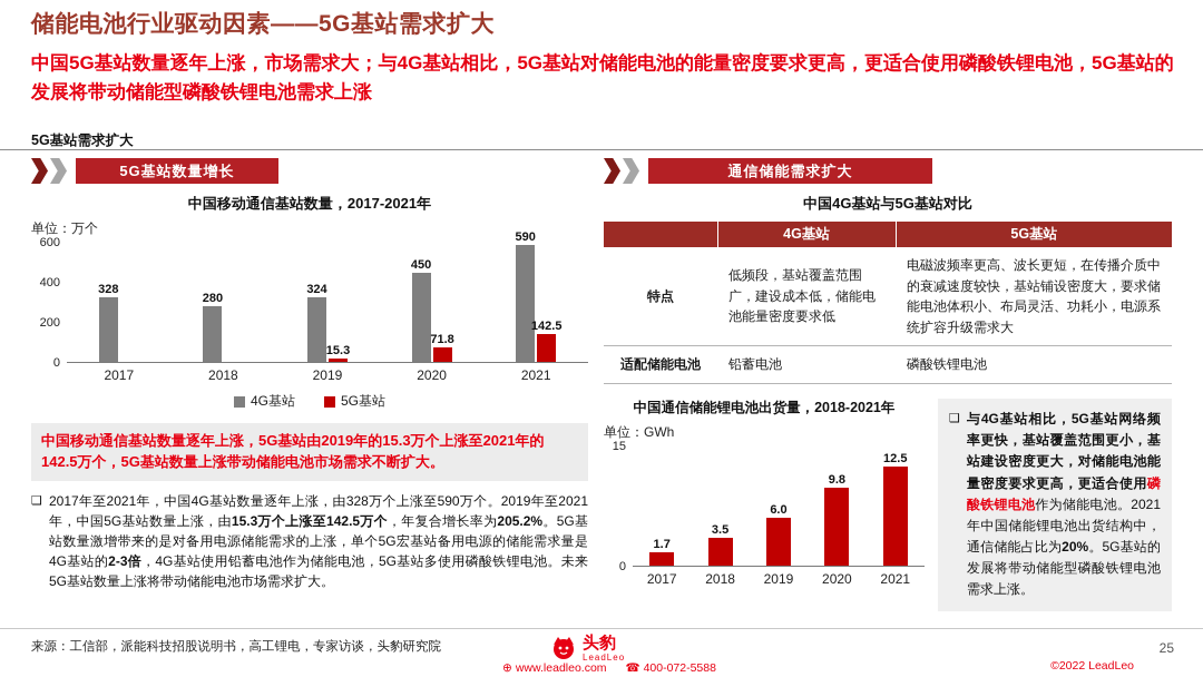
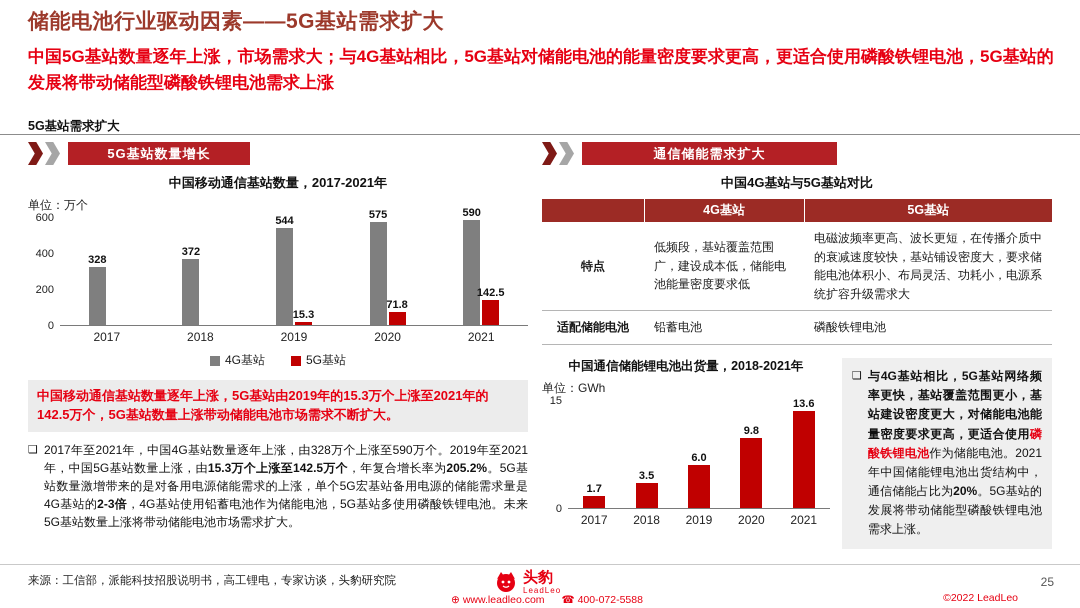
中国移动通信基站数量，2017-2021年/4G基站/2018: 280 -> 372
中国移动通信基站数量，2017-2021年/4G基站/2019: 324 -> 544
中国移动通信基站数量，2017-2021年/4G基站/2020: 450 -> 575
中国通信储能锂电池出货量，2018-2021年/2021: 12.5 -> 13.6
